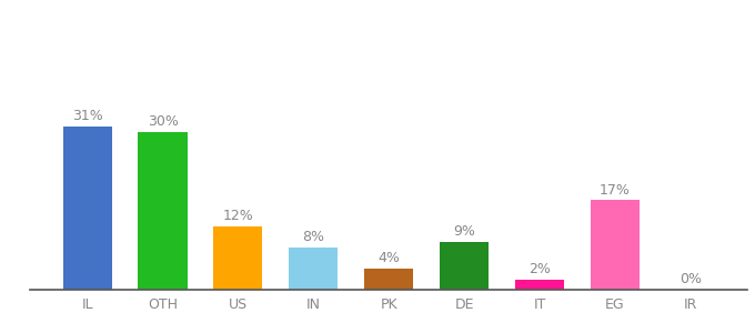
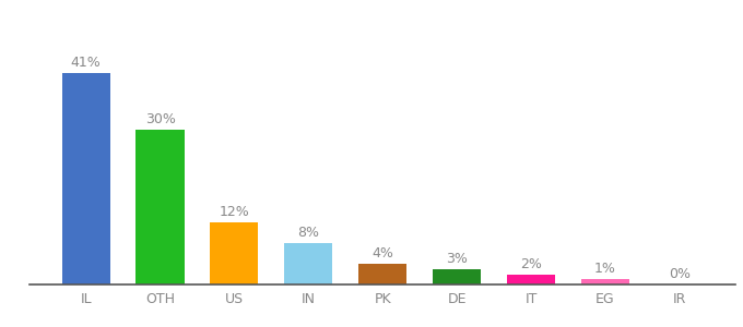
IL: 31% -> 41%
DE: 9% -> 3%
EG: 17% -> 1%
